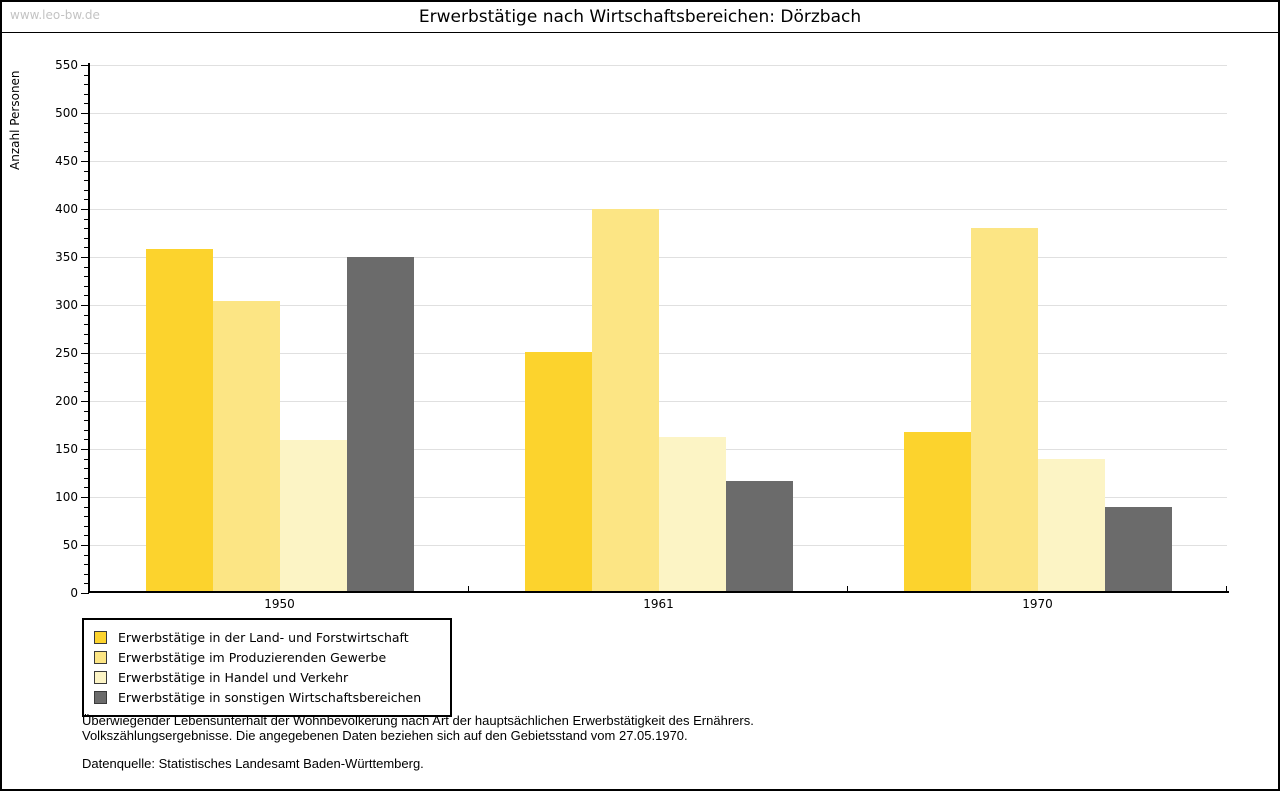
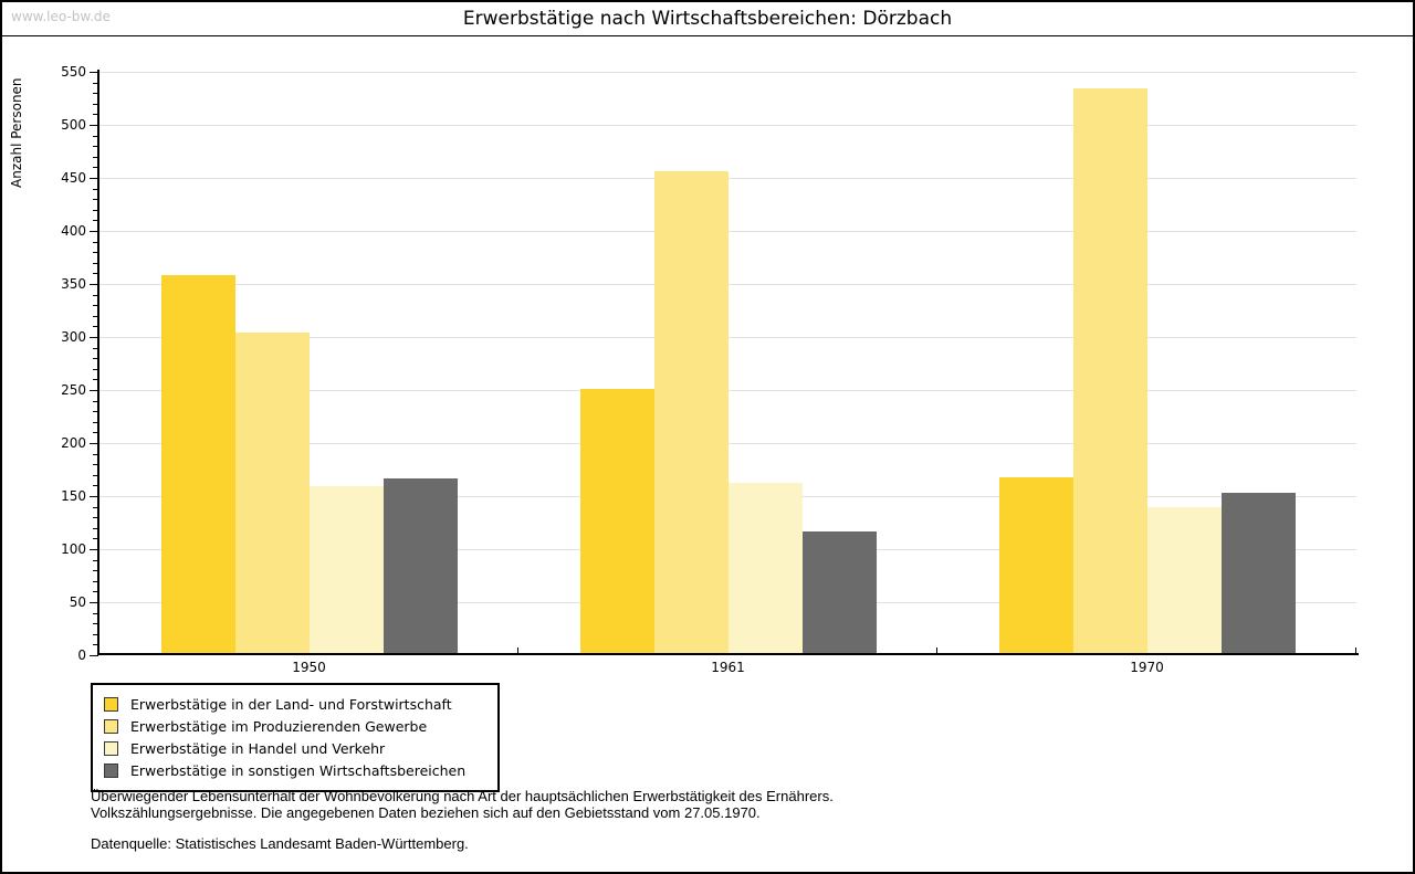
Erwerbstätige in sonstigen Wirtschaftsbereichen/1950: 350 -> 170
Erwerbstätige im Produzierenden Gewerbe/1961: 400 -> 460
Erwerbstätige im Produzierenden Gewerbe/1970: 380 -> 530
Erwerbstätige in sonstigen Wirtschaftsbereichen/1970: 90 -> 150
